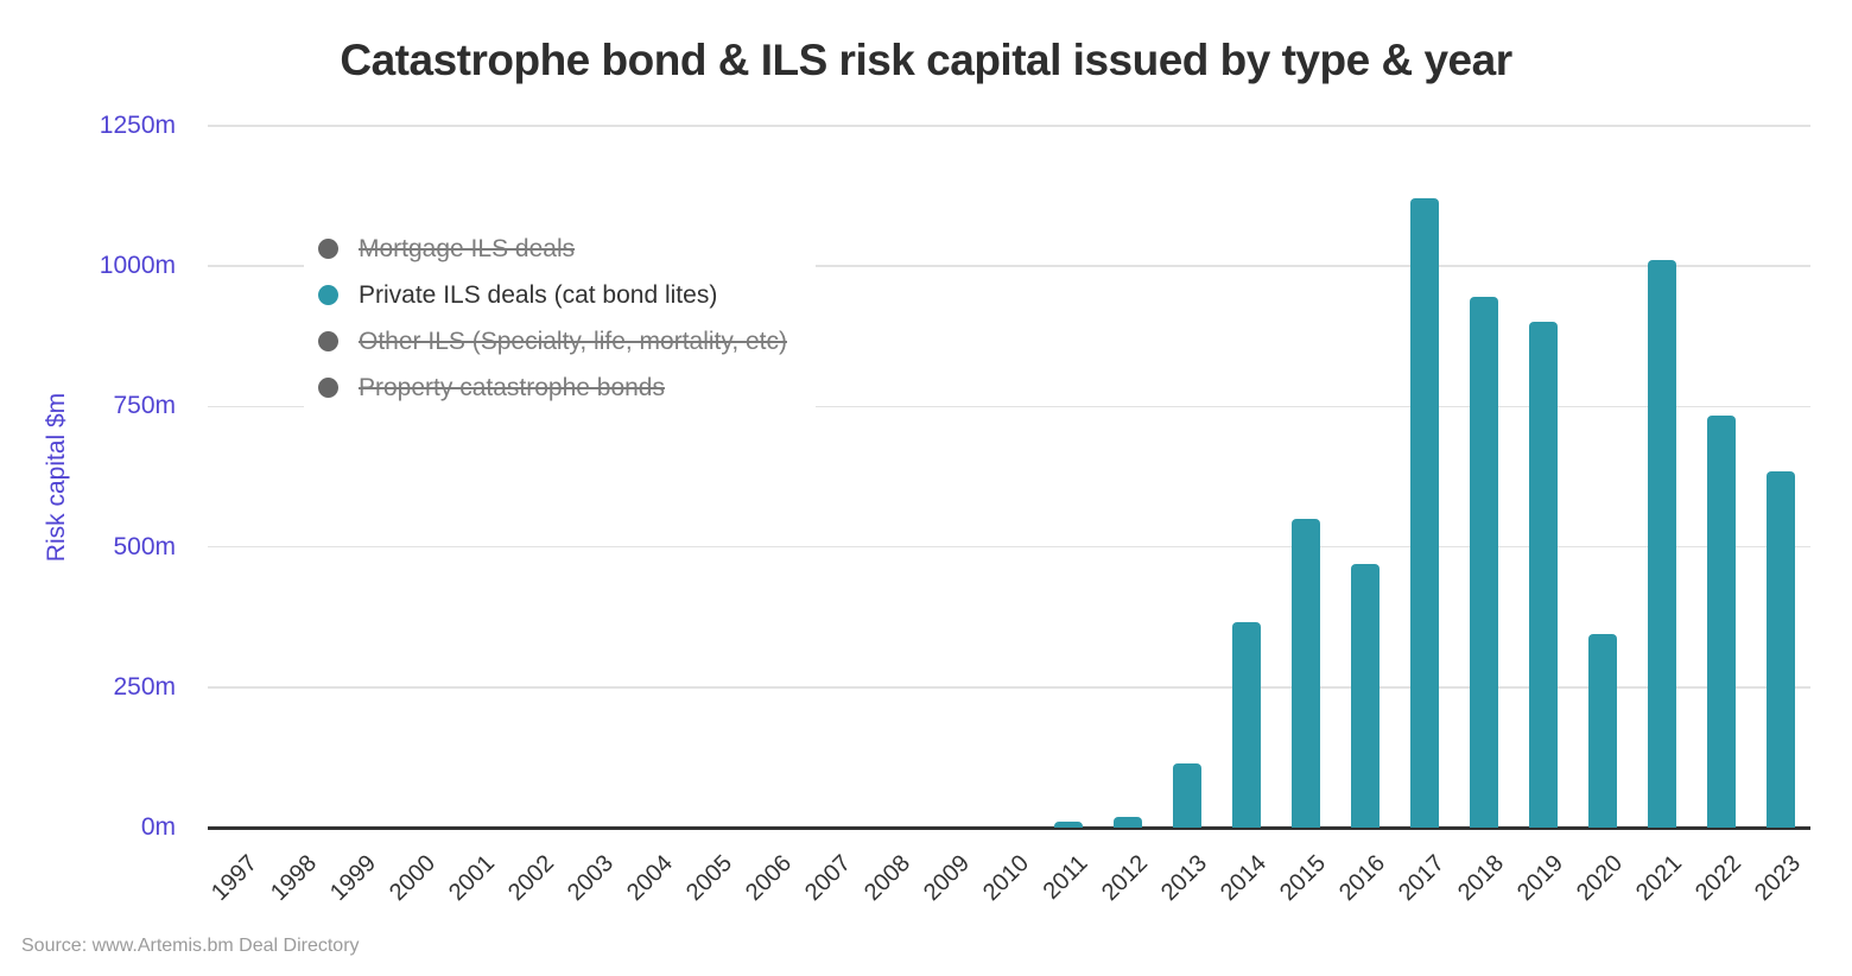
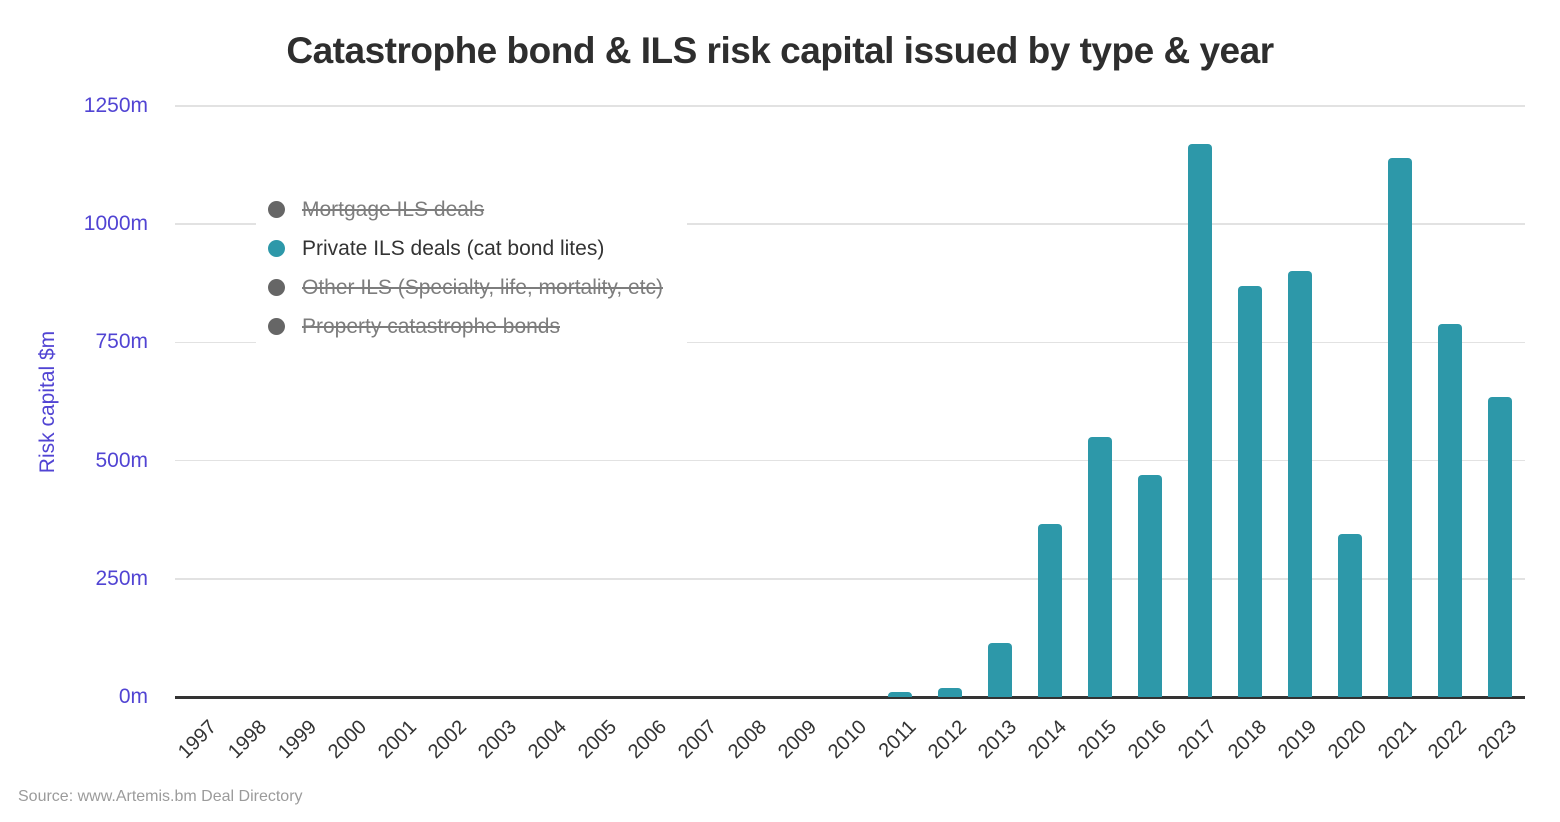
2017: 1120m -> 1170m
2018: 940m -> 870m
2021: 1010m -> 1140m
2022: 740m -> 790m
